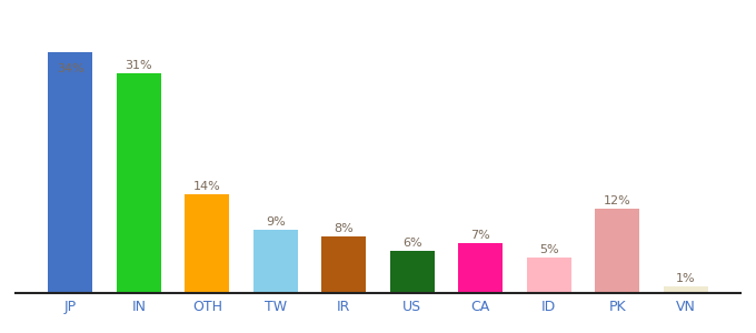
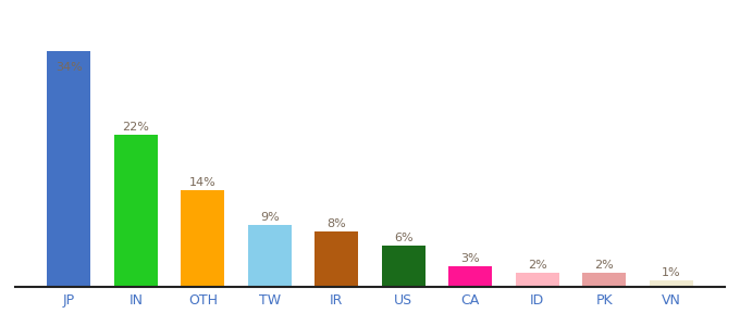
IN: 31% -> 22%
CA: 7% -> 3%
ID: 5% -> 2%
PK: 12% -> 2%
